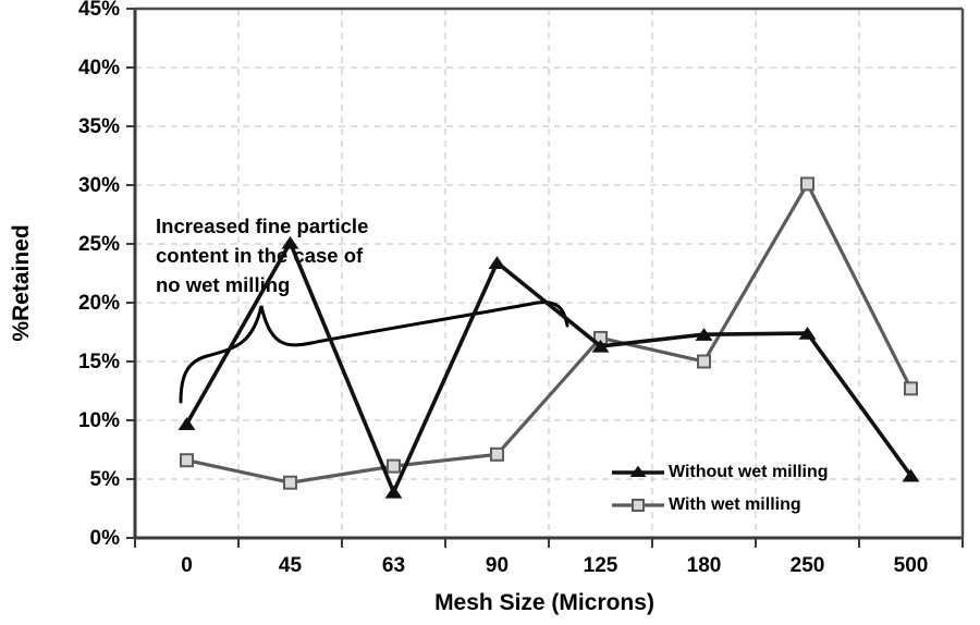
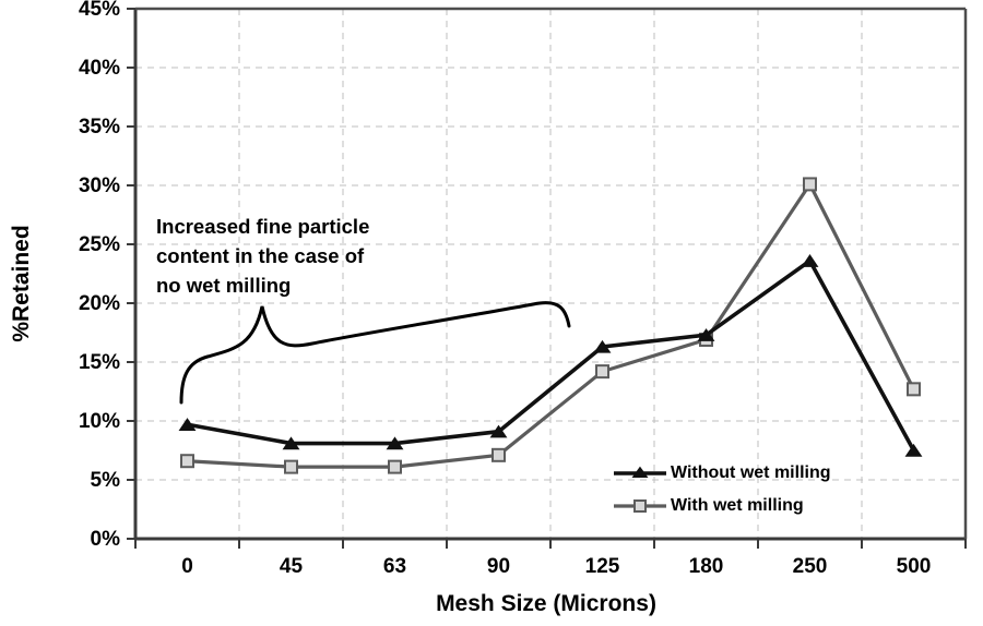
Without wet milling/45: 25.1% -> 8.1%
With wet milling/45: 4.7% -> 6.1%
Without wet milling/63: 3.9% -> 8.1%
Without wet milling/90: 23.4% -> 9.1%
With wet milling/125: 17.0% -> 14.2%
With wet milling/180: 15.0% -> 16.9%
Without wet milling/250: 17.4% -> 23.6%
Without wet milling/500: 5.3% -> 7.5%
